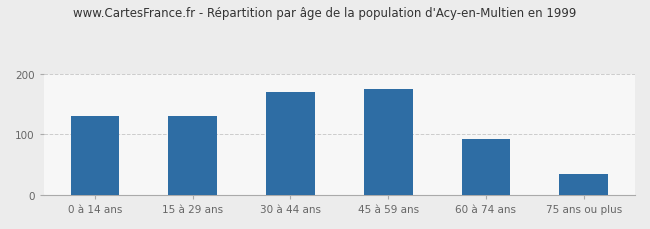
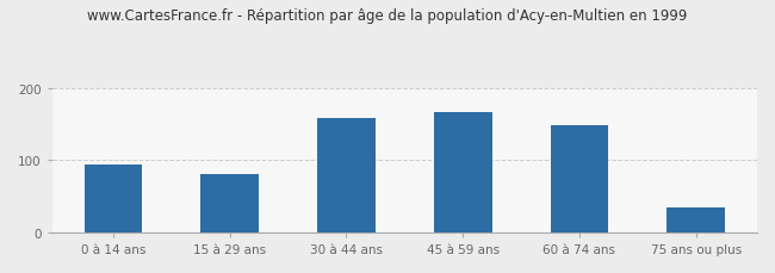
0 à 14 ans: 130 -> 94
15 à 29 ans: 130 -> 80
30 à 44 ans: 170 -> 158
45 à 59 ans: 175 -> 166
60 à 74 ans: 93 -> 148
